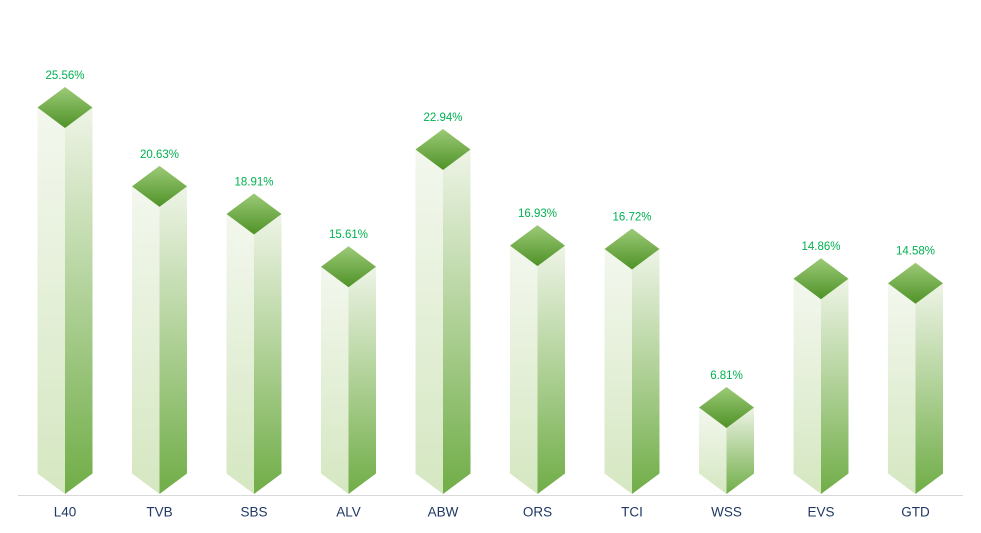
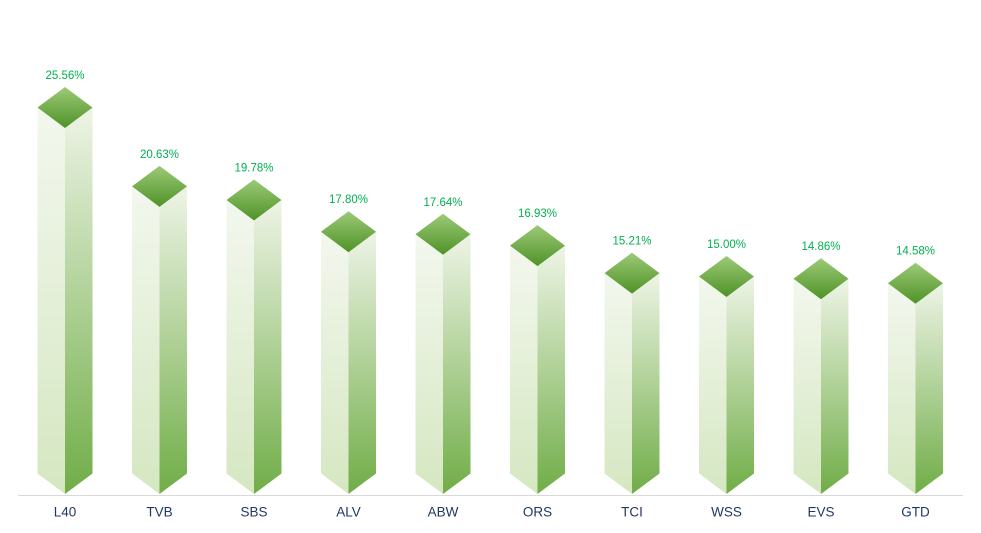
SBS: 18.91% -> 19.78%
ALV: 15.61% -> 17.80%
ABW: 22.94% -> 17.64%
TCI: 16.72% -> 15.21%
WSS: 6.81% -> 15.00%
